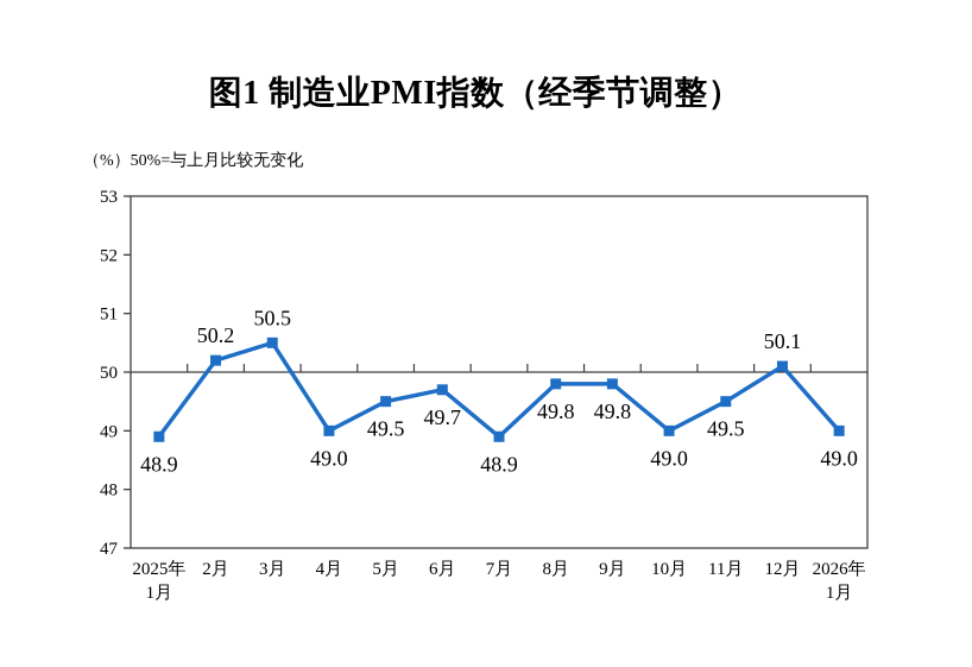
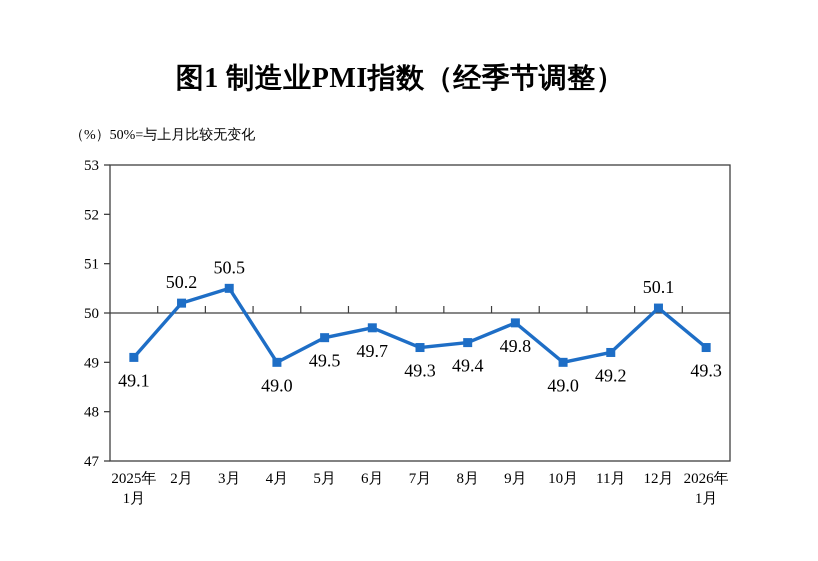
2025年 1月: 48.9 -> 49.1
7月: 48.9 -> 49.3
8月: 49.8 -> 49.4
11月: 49.5 -> 49.2
2026年 1月: 49.0 -> 49.3
